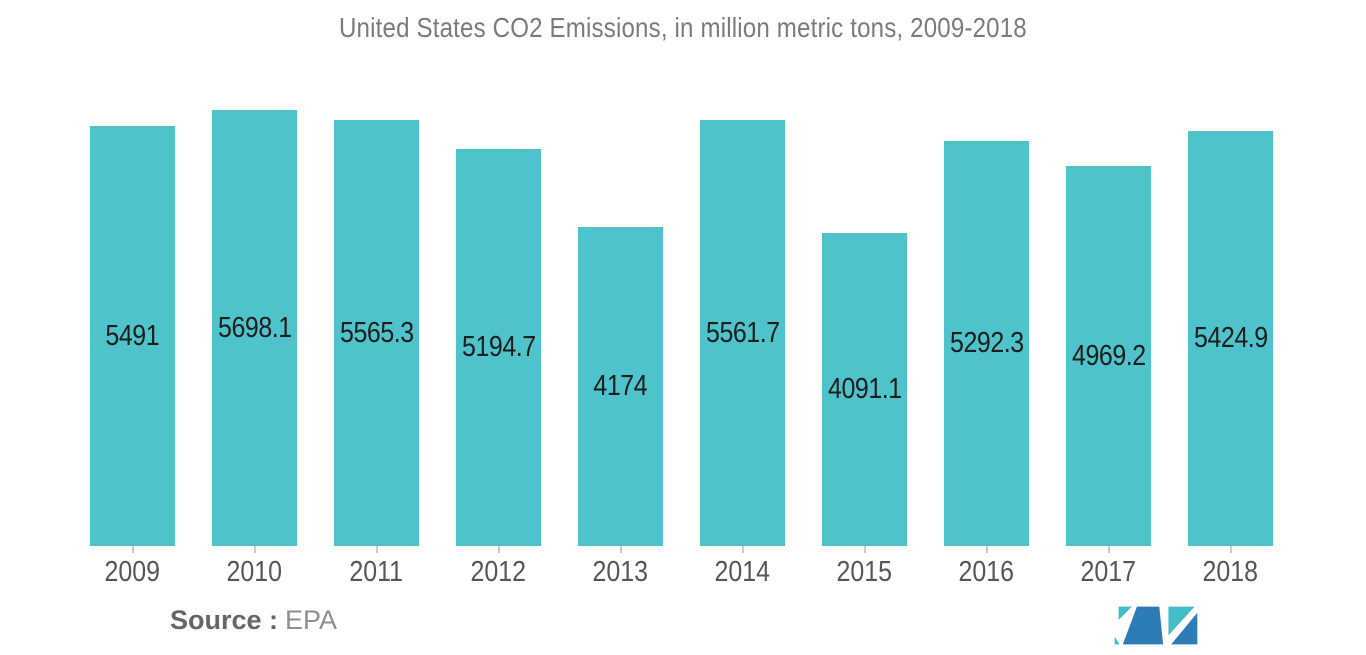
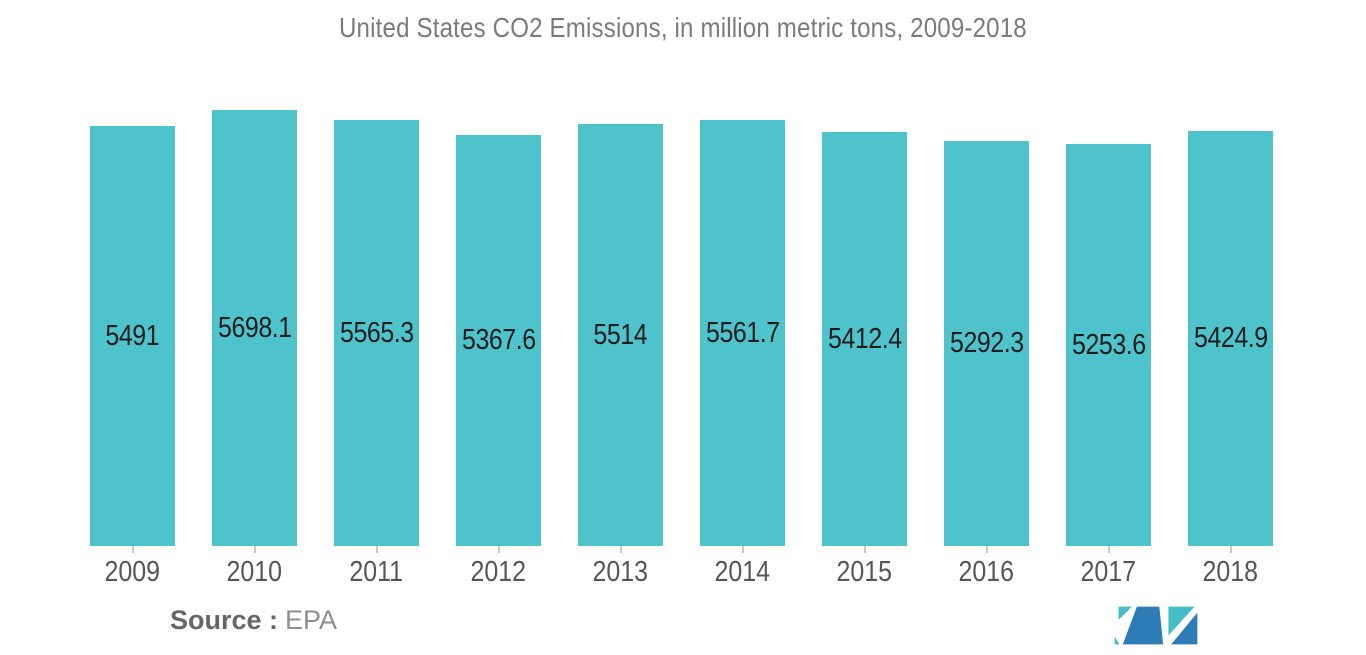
2012: 5194.7 -> 5367.6
2013: 4174 -> 5514
2015: 4091.1 -> 5412.4
2017: 4969.2 -> 5253.6
